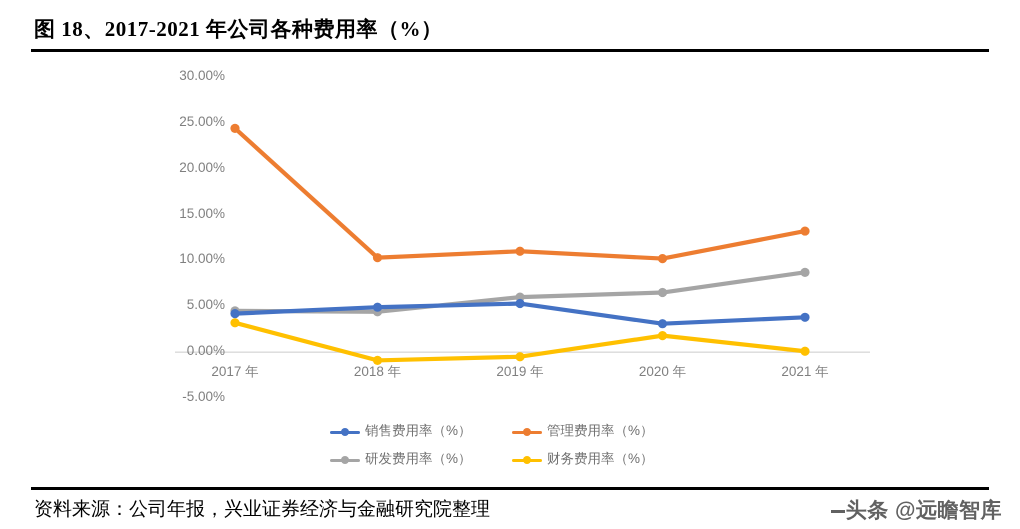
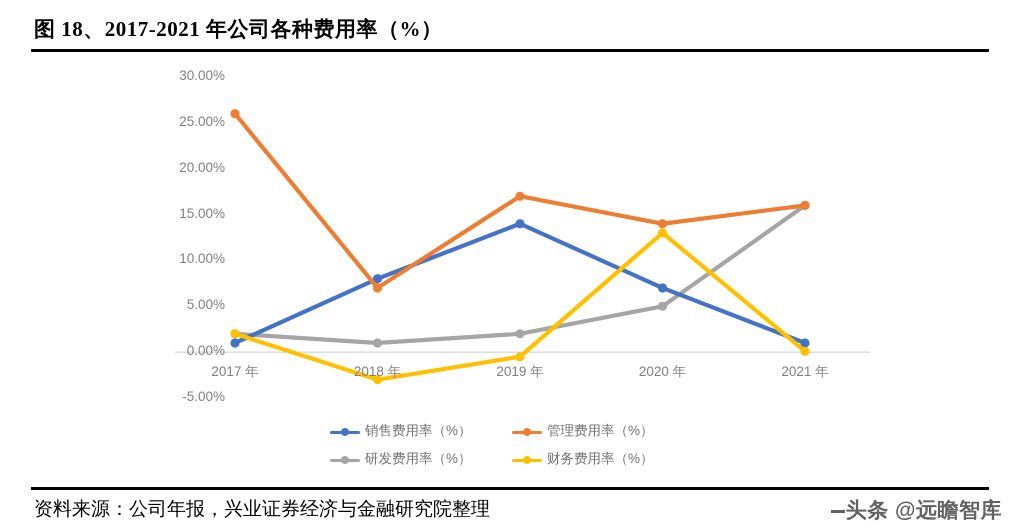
销售费用率（%）/2017 年: 4% -> 1%
管理费用率（%）/2017 年: 24% -> 26%
研发费用率（%）/2017 年: 4% -> 2%
财务费用率（%）/2017 年: 3% -> 2%
销售费用率（%）/2018 年: 5% -> 8%
管理费用率（%）/2018 年: 10% -> 7%
研发费用率（%）/2018 年: 4% -> 1%
财务费用率（%）/2018 年: -1% -> -3%
销售费用率（%）/2019 年: 5% -> 14%
管理费用率（%）/2019 年: 11% -> 17%
研发费用率（%）/2019 年: 6% -> 2%
销售费用率（%）/2020 年: 3% -> 7%
管理费用率（%）/2020 年: 10% -> 14%
研发费用率（%）/2020 年: 6% -> 5%
财务费用率（%）/2020 年: 2% -> 13%
销售费用率（%）/2021 年: 4% -> 1%
管理费用率（%）/2021 年: 13% -> 16%
研发费用率（%）/2021 年: 9% -> 16%
